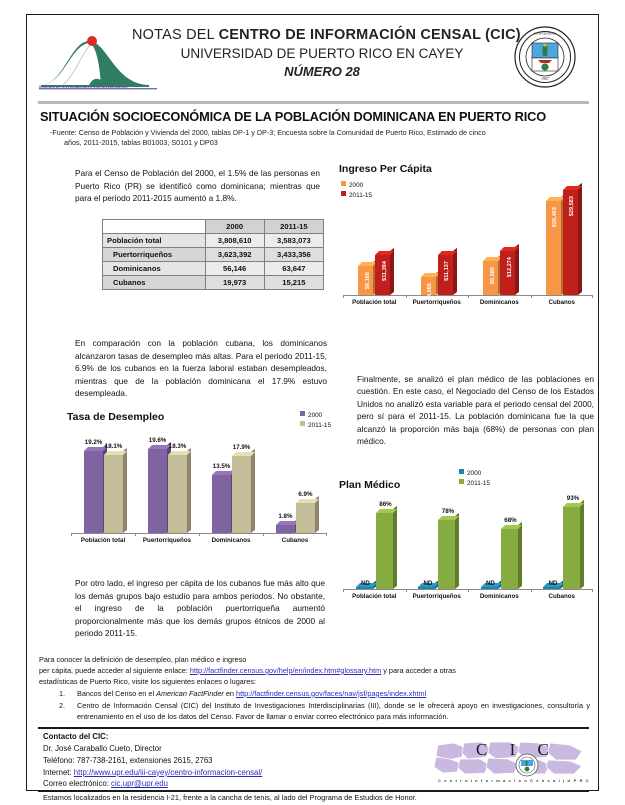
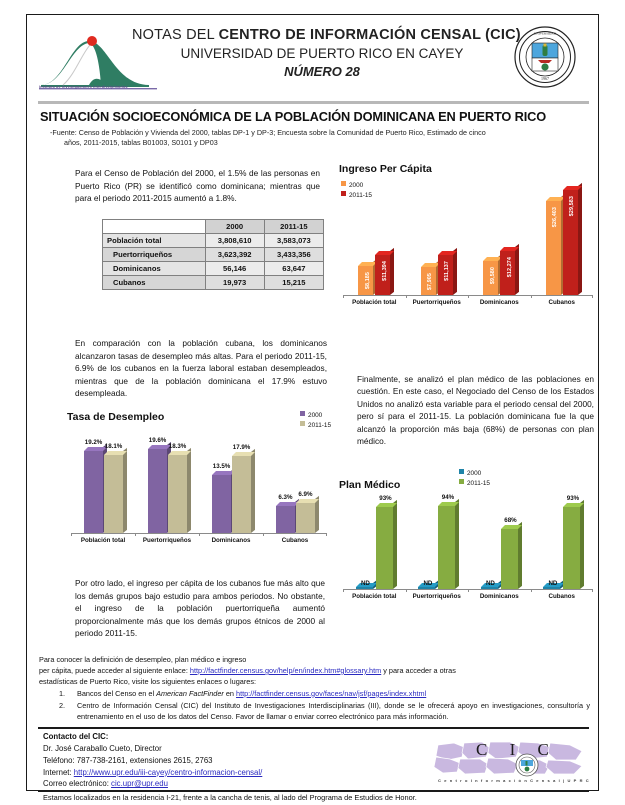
Ingreso Per Cápita/2000/Puertorriqueños: $4,968 -> $7,905
Tasa de Desempleo/2000/Cubanos: 1.8% -> 6.3%
Plan Médico/2011-15/Población total: 86% -> 93%
Plan Médico/2011-15/Puertorriqueños: 78% -> 94%
